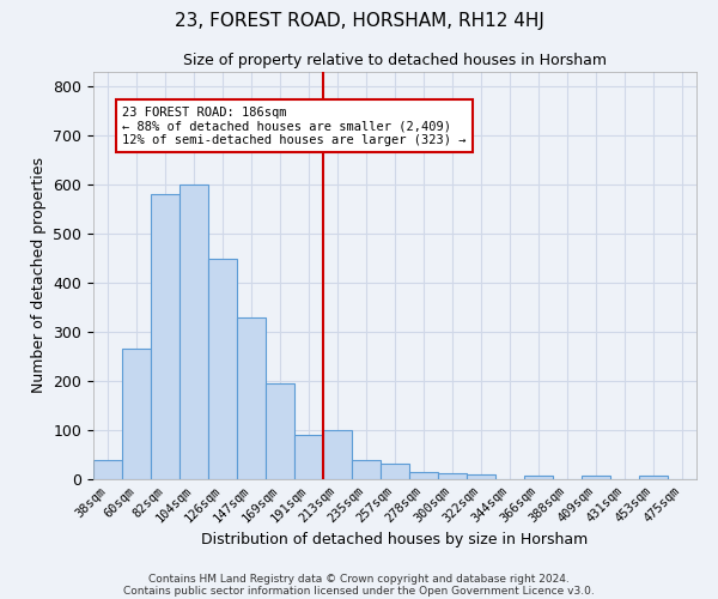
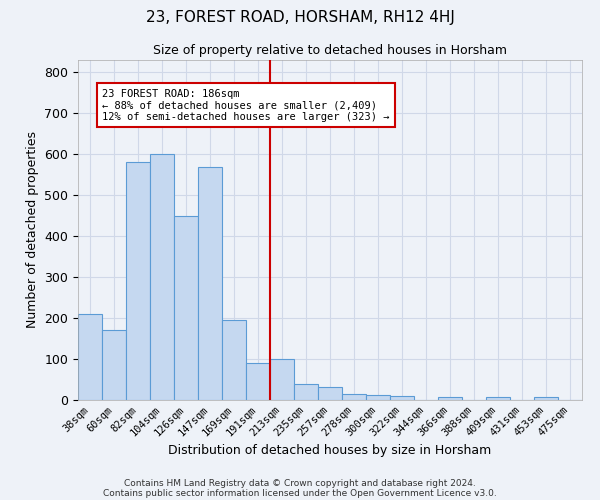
38sqm: 38 -> 210
60sqm: 265 -> 170
147sqm: 330 -> 570
